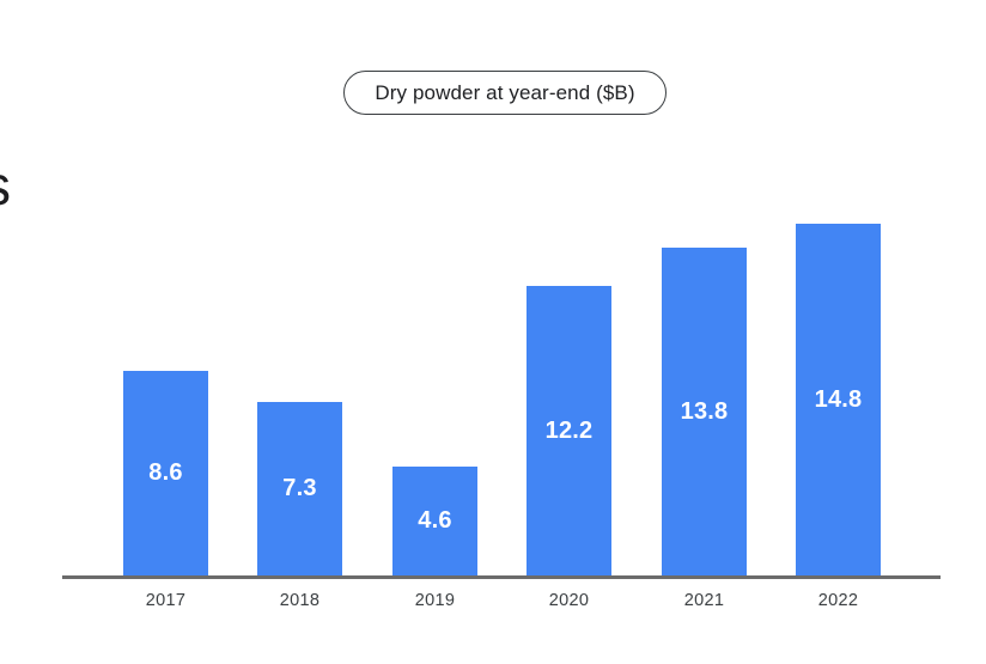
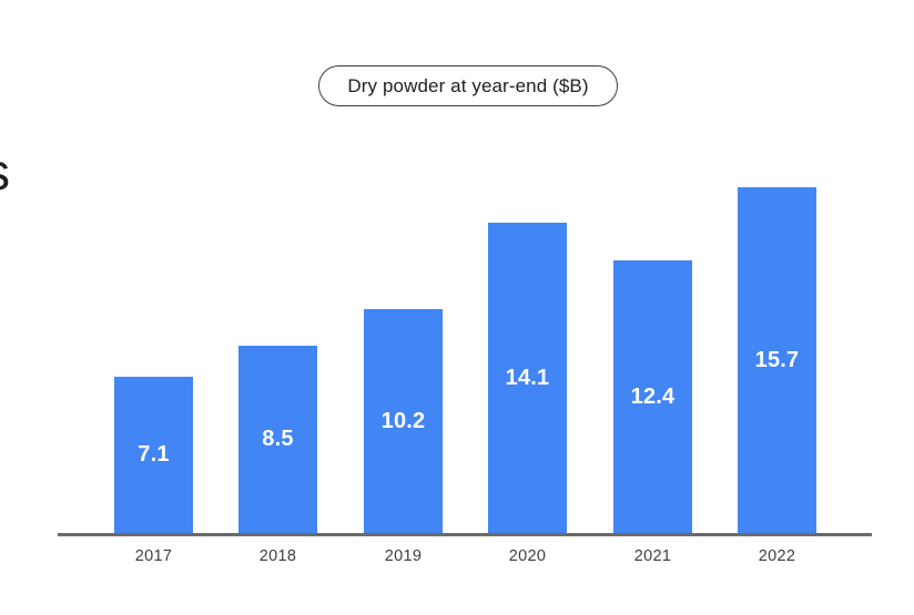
2017: 8.6 -> 7.1
2018: 7.3 -> 8.5
2019: 4.6 -> 10.2
2020: 12.2 -> 14.1
2021: 13.8 -> 12.4
2022: 14.8 -> 15.7
